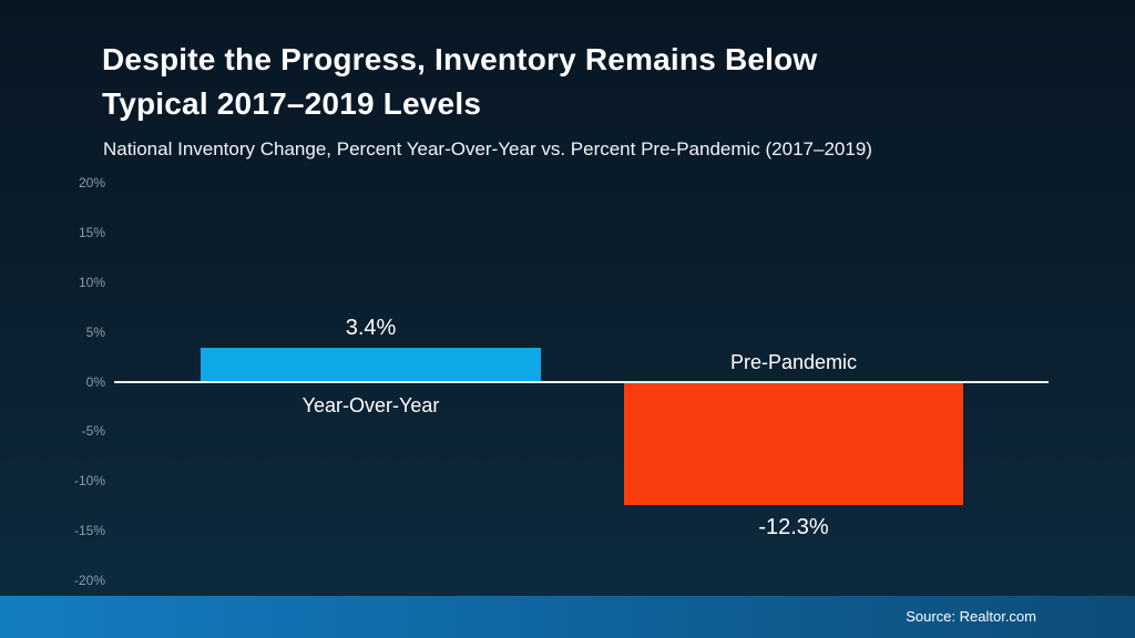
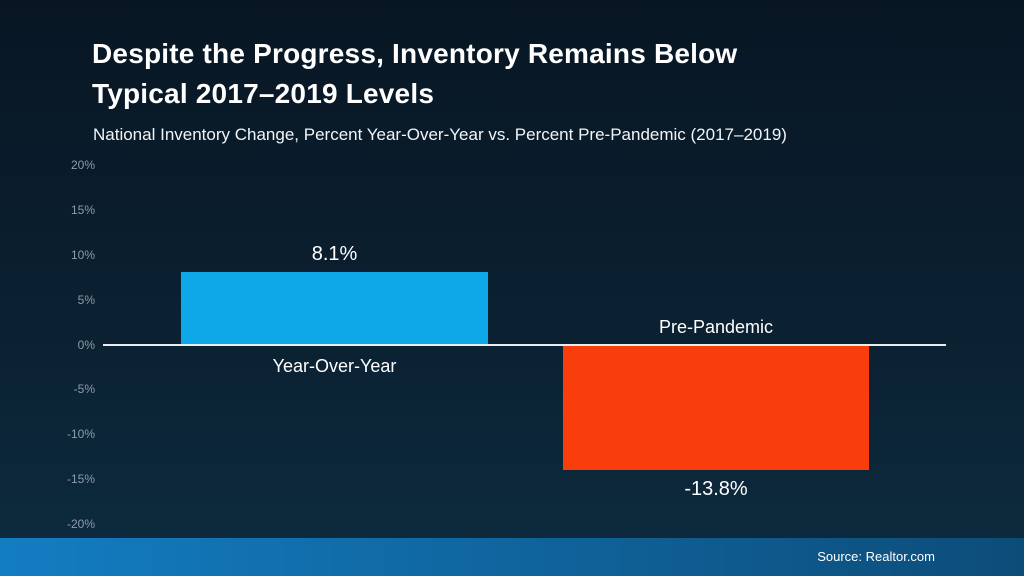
Year-Over-Year: 3.4% -> 8.1%
Pre-Pandemic: -12.3% -> -13.8%
